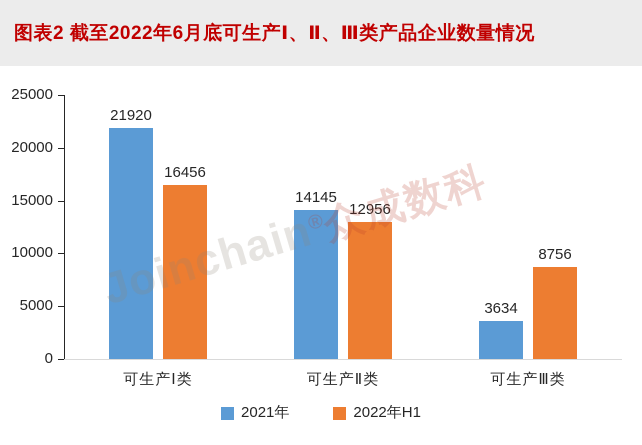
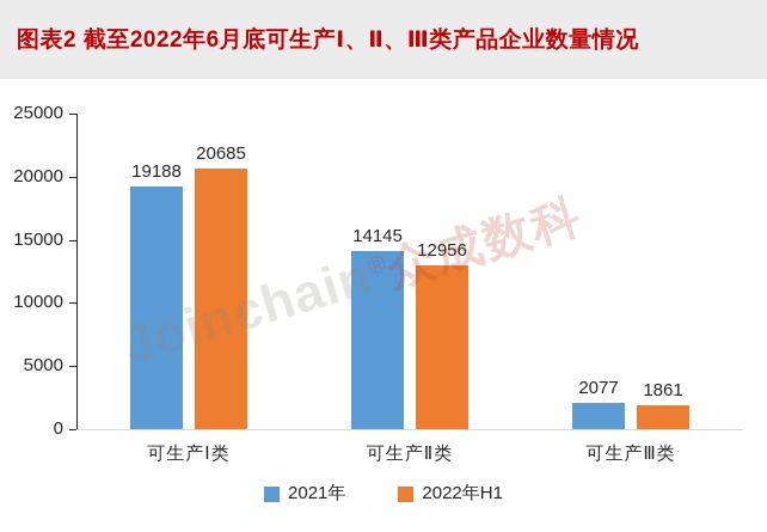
2021年/可生产Ⅰ类: 21920 -> 19188
2022年H1/可生产Ⅰ类: 16456 -> 20685
2021年/可生产Ⅲ类: 3634 -> 2077
2022年H1/可生产Ⅲ类: 8756 -> 1861
